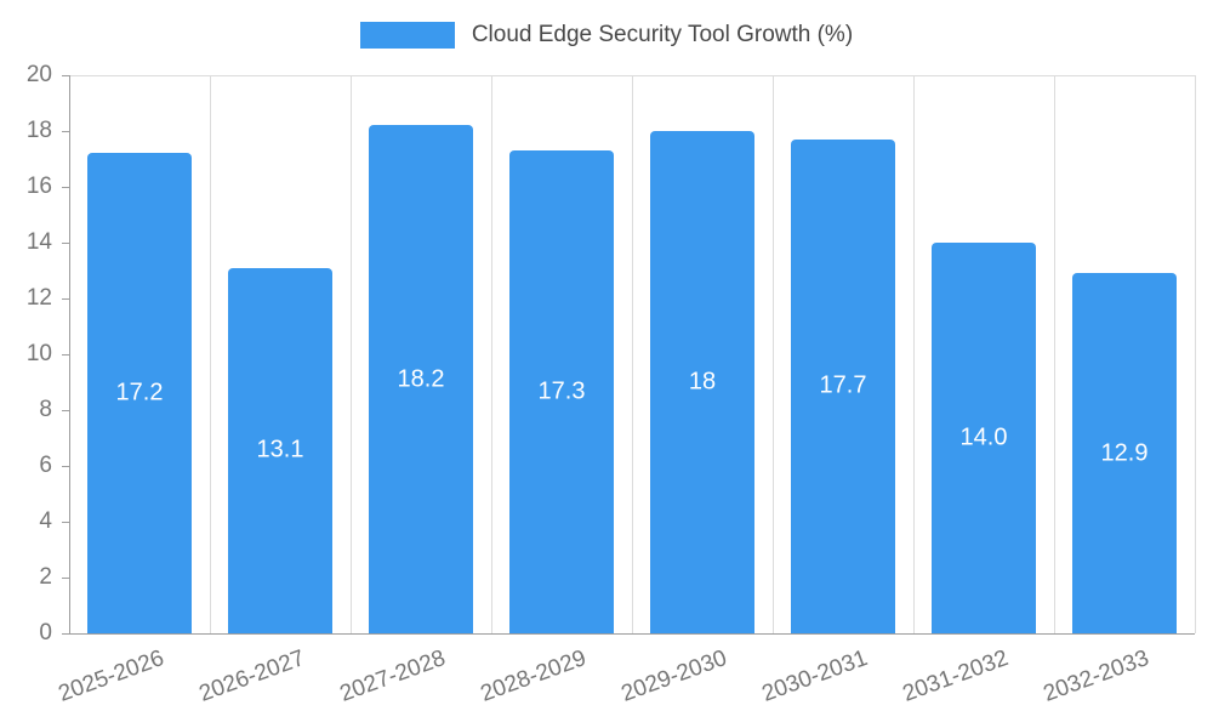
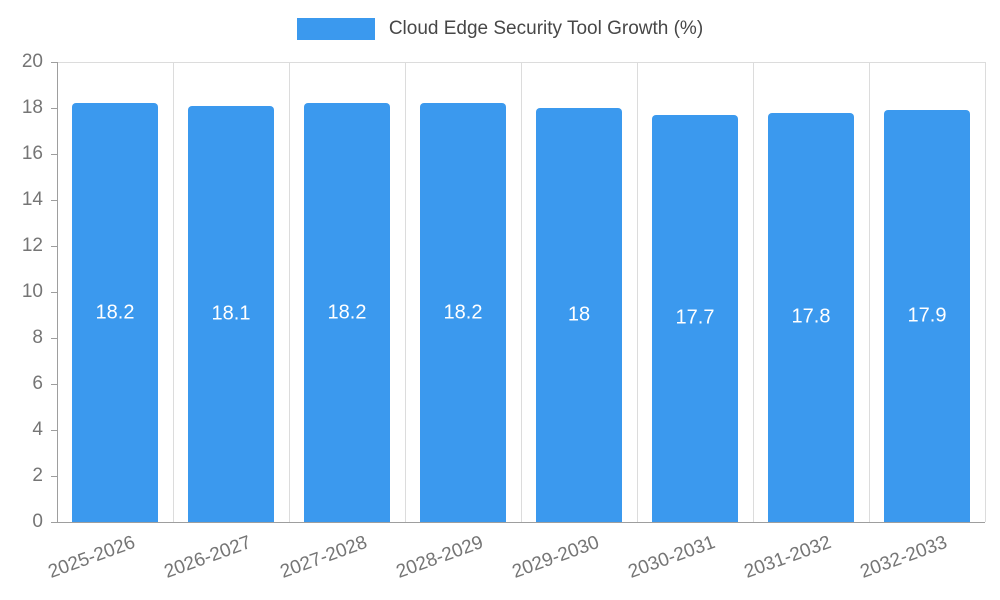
2025-2026: 17.2 -> 18.2
2026-2027: 13.1 -> 18.1
2028-2029: 17.3 -> 18.2
2031-2032: 14.0 -> 17.8
2032-2033: 12.9 -> 17.9
